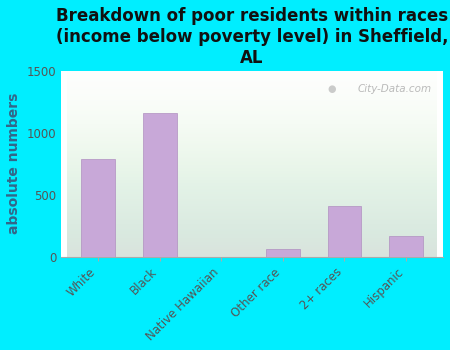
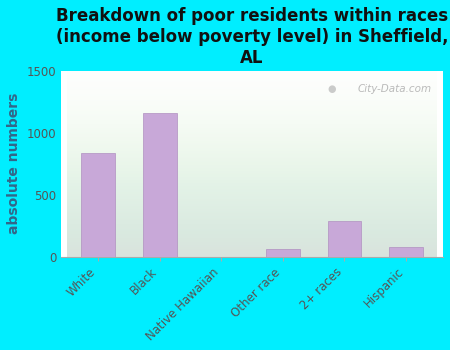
White: 790 -> 840
2+ races: 410 -> 290
Hispanic: 170 -> 80
